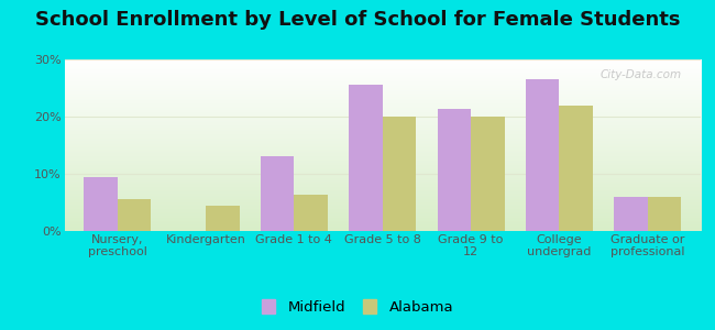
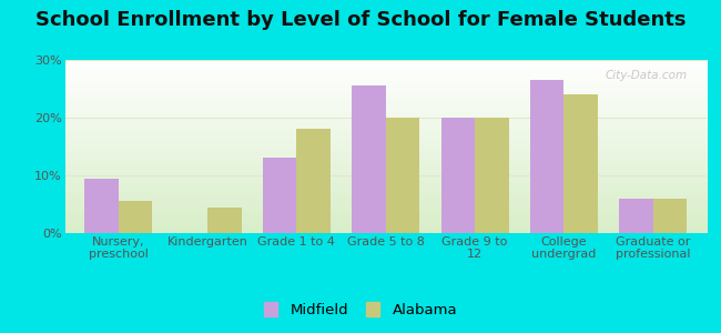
Alabama/Grade 1 to 4: 6.4% -> 18.0%
Midfield/Grade 9 to 12: 21.4% -> 20.0%
Alabama/College undergrad: 22.0% -> 24.0%
